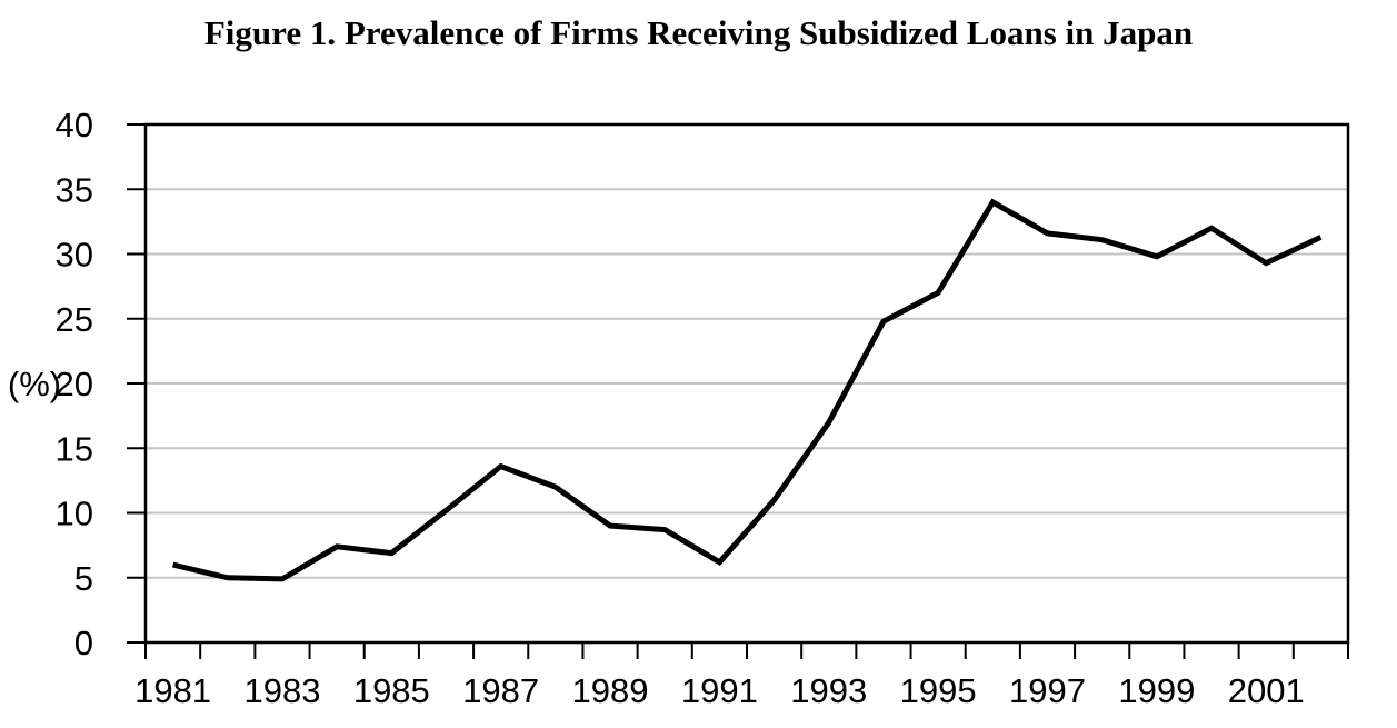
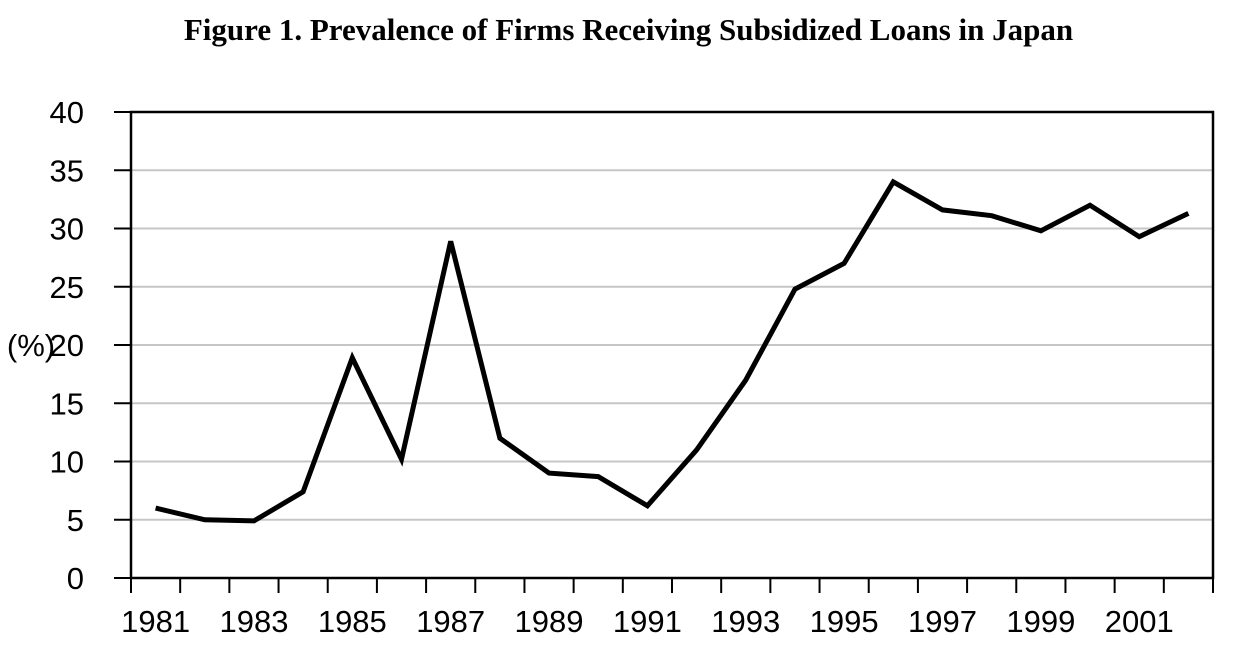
1985: 6.9 -> 18.9
1987: 13.6 -> 28.9
